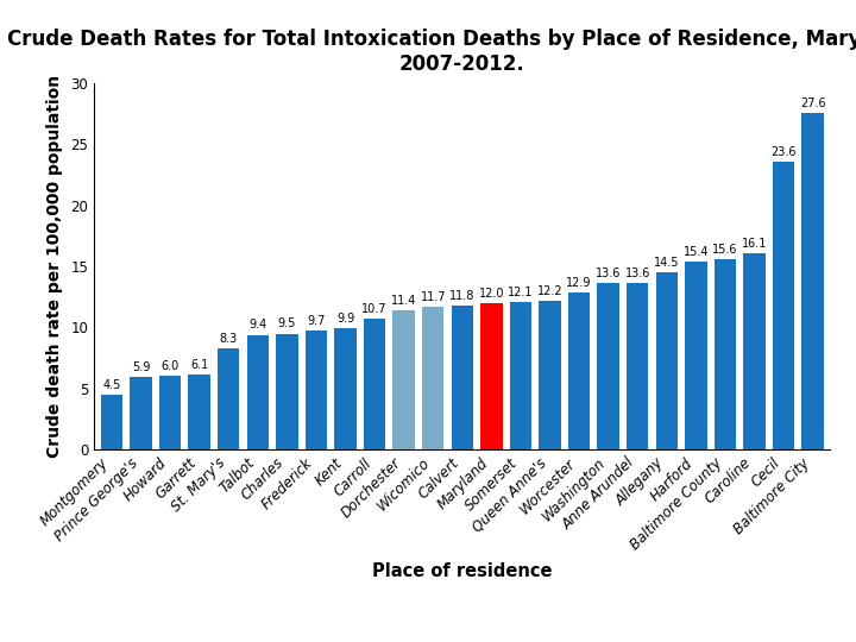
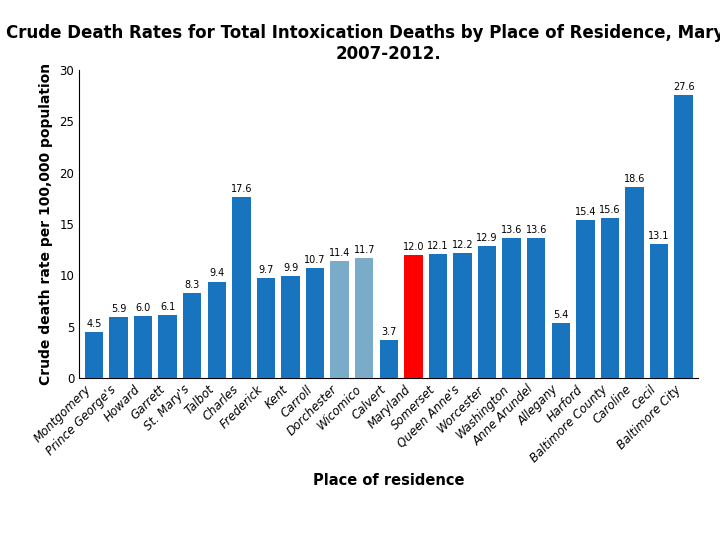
Charles: 9.5 -> 17.6
Calvert: 11.8 -> 3.7
Allegany: 14.5 -> 5.4
Caroline: 16.1 -> 18.6
Cecil: 23.6 -> 13.1
